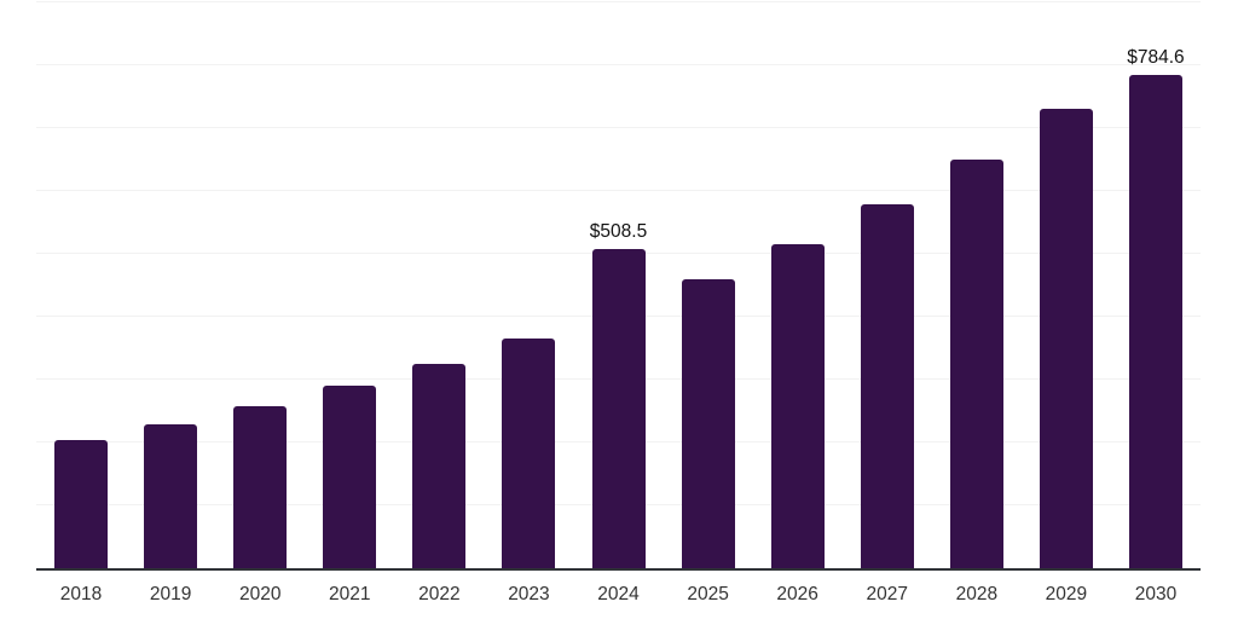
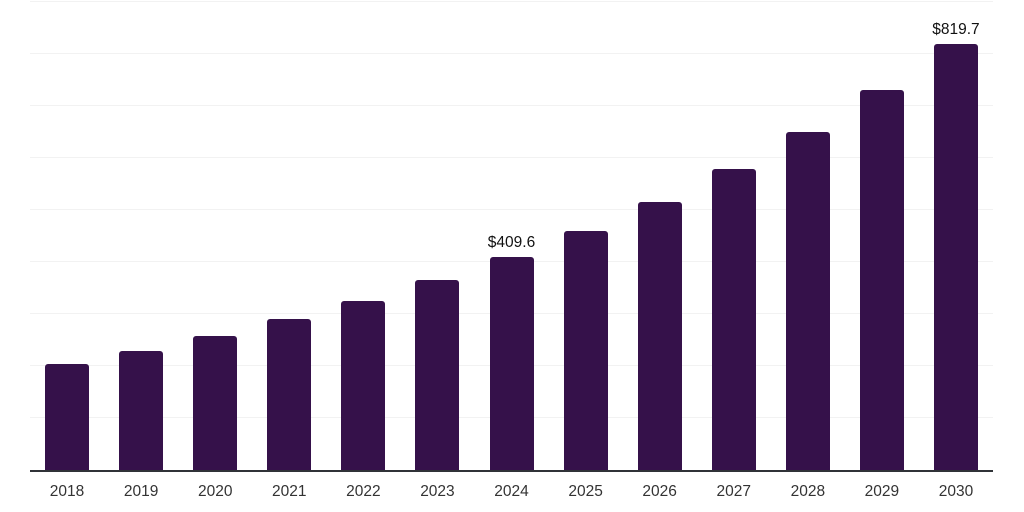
2024: $508.5 -> $409.6
2030: $784.6 -> $819.7
